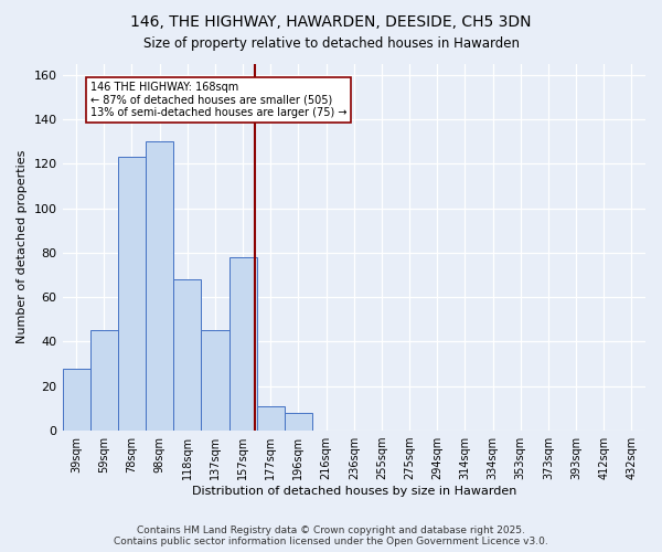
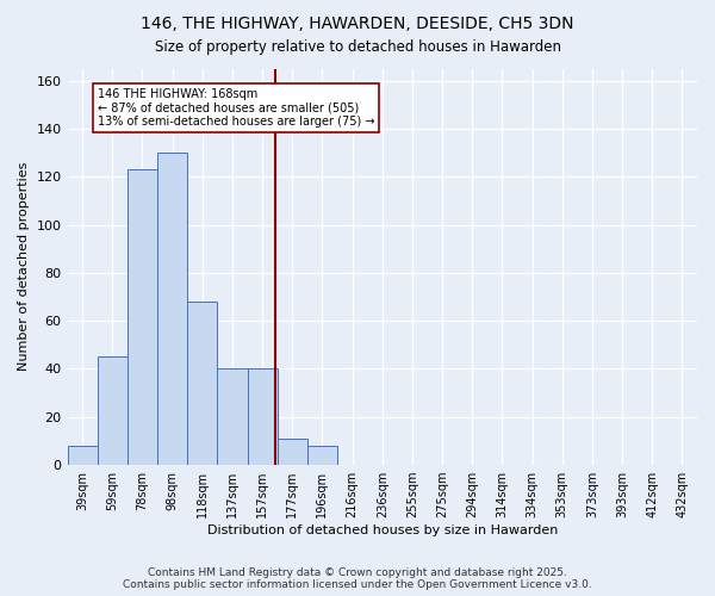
39sqm: 28 -> 8
137sqm: 45 -> 40
157sqm: 78 -> 40
